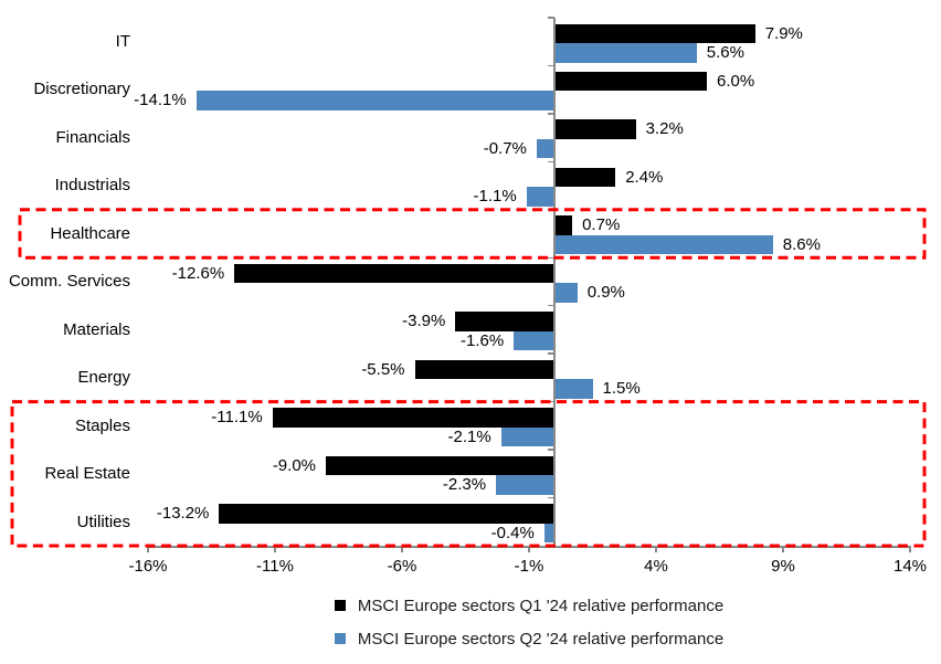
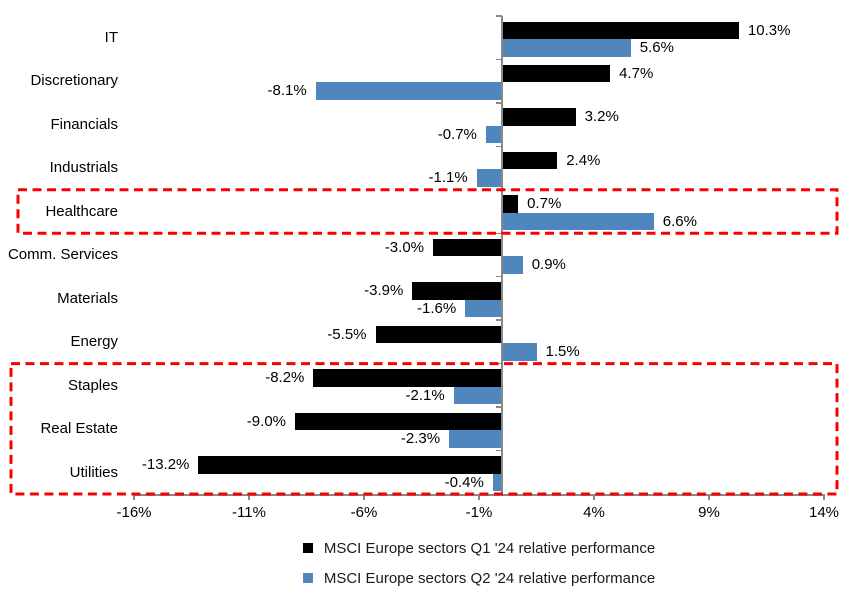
MSCI Europe sectors Q1 '24 relative performance/IT: 7.9% -> 10.3%
MSCI Europe sectors Q1 '24 relative performance/Discretionary: 6.0% -> 4.7%
MSCI Europe sectors Q2 '24 relative performance/Discretionary: -14.1% -> -8.1%
MSCI Europe sectors Q2 '24 relative performance/Healthcare: 8.6% -> 6.6%
MSCI Europe sectors Q1 '24 relative performance/Comm. Services: -12.6% -> -3.0%
MSCI Europe sectors Q1 '24 relative performance/Staples: -11.1% -> -8.2%
